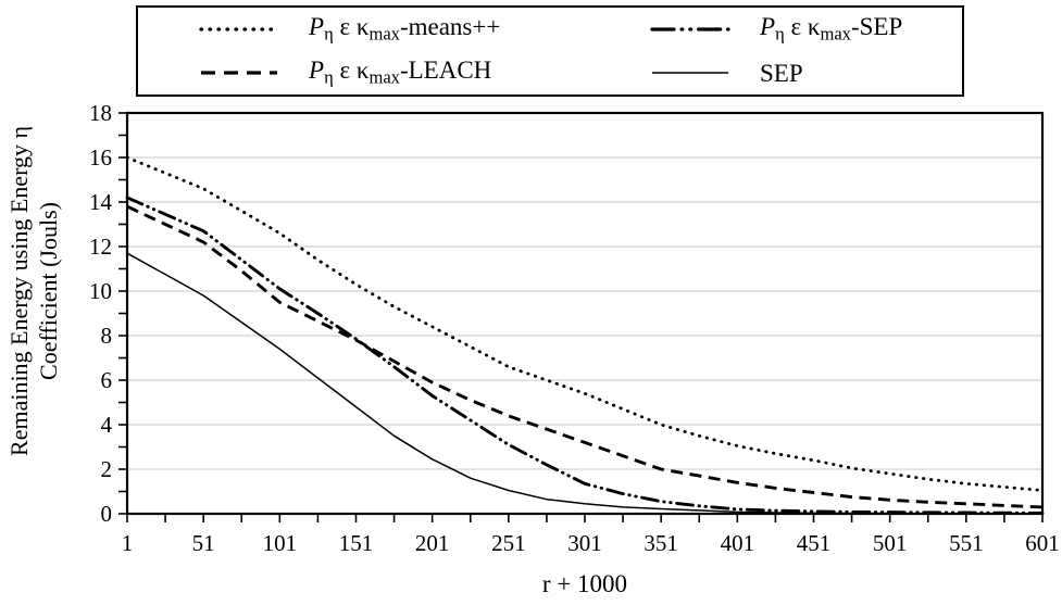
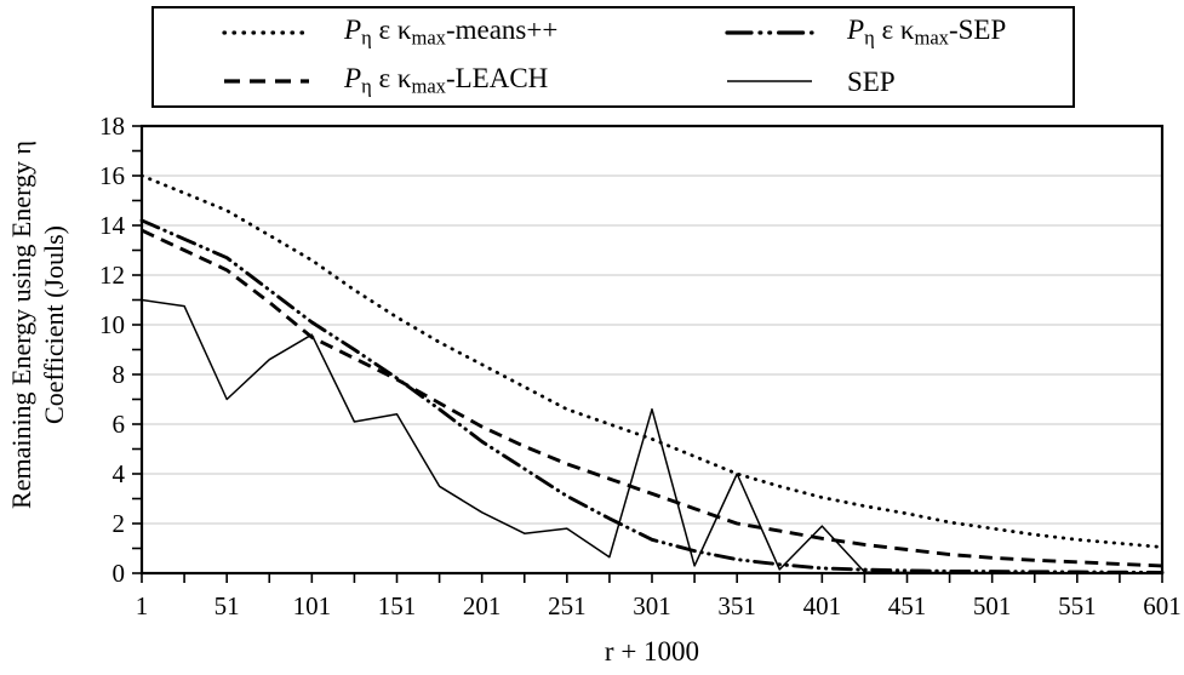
SEP/1: 11.7 -> 11.0
SEP/51: 9.8 -> 7.0
SEP/101: 7.4 -> 9.6
SEP/151: 4.8 -> 6.4
SEP/251: 1.1 -> 1.8
SEP/301: 0.5 -> 6.6
SEP/351: 0.2 -> 4.0
SEP/401: 0.1 -> 1.9
